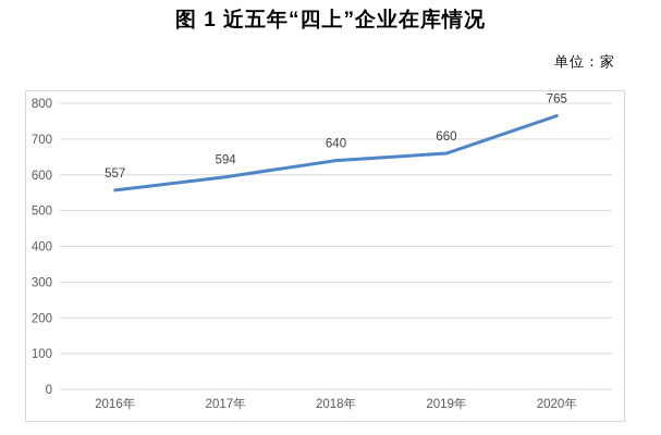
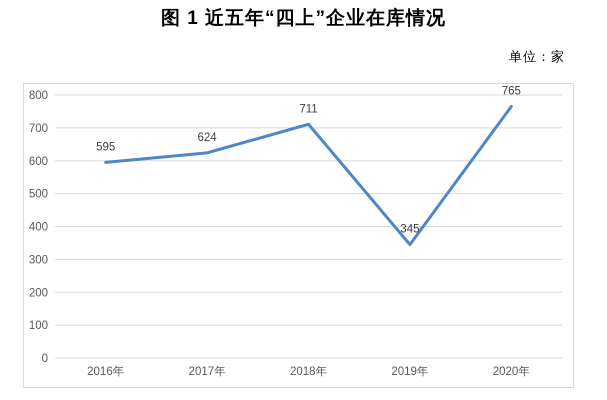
2016年: 557 -> 595
2017年: 594 -> 624
2018年: 640 -> 711
2019年: 660 -> 345
